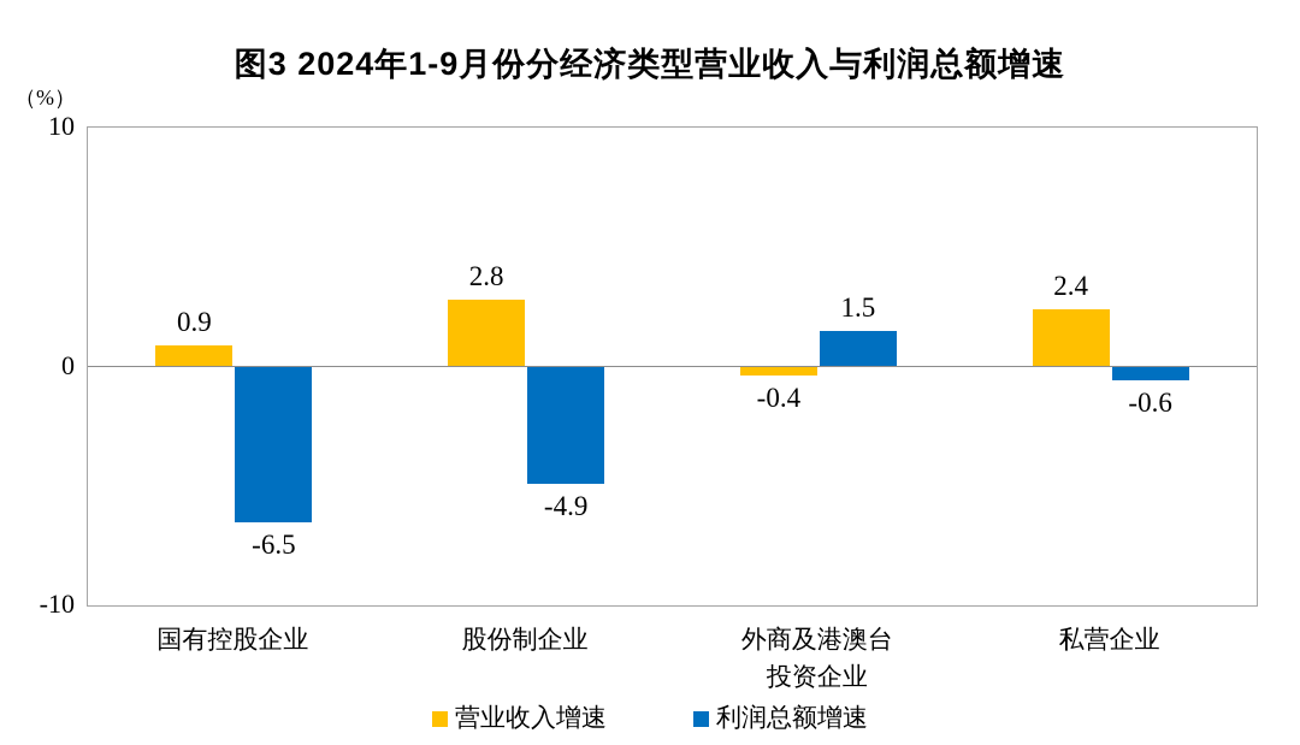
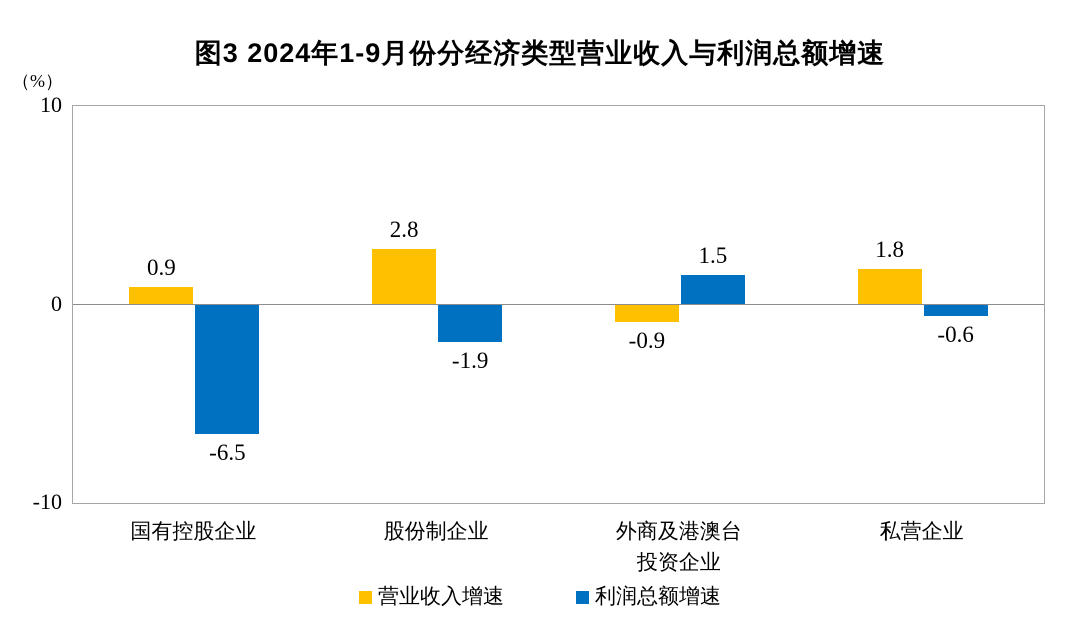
利润总额增速/股份制企业: -4.9 -> -1.9
营业收入增速/外商及港澳台 投资企业: -0.4 -> -0.9
营业收入增速/私营企业: 2.4 -> 1.8
